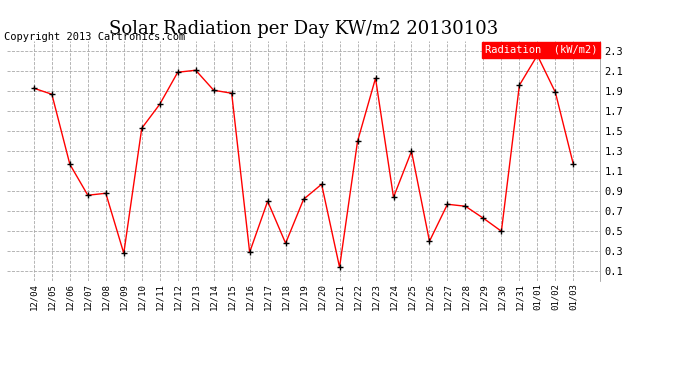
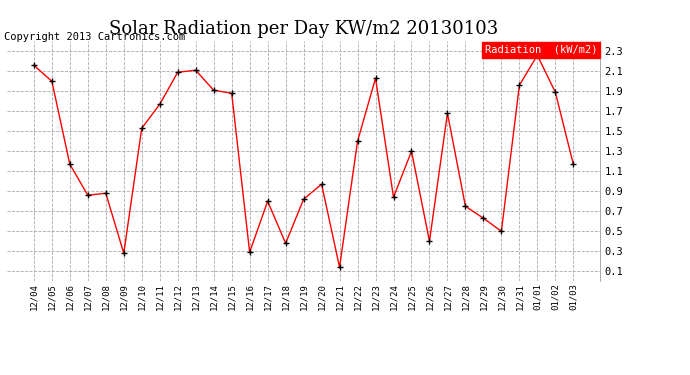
12/04: 1.93 -> 2.16
12/05: 1.87 -> 2.00
12/27: 0.77 -> 1.68
